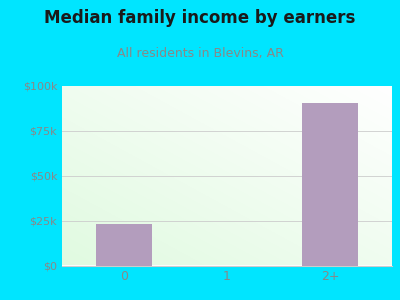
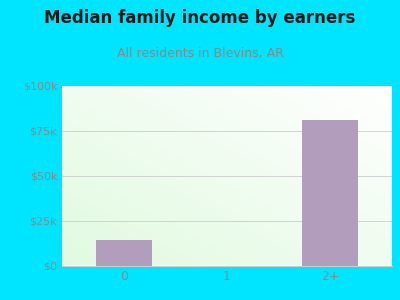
0: $23k -> $14k
2+: $90k -> $81k
